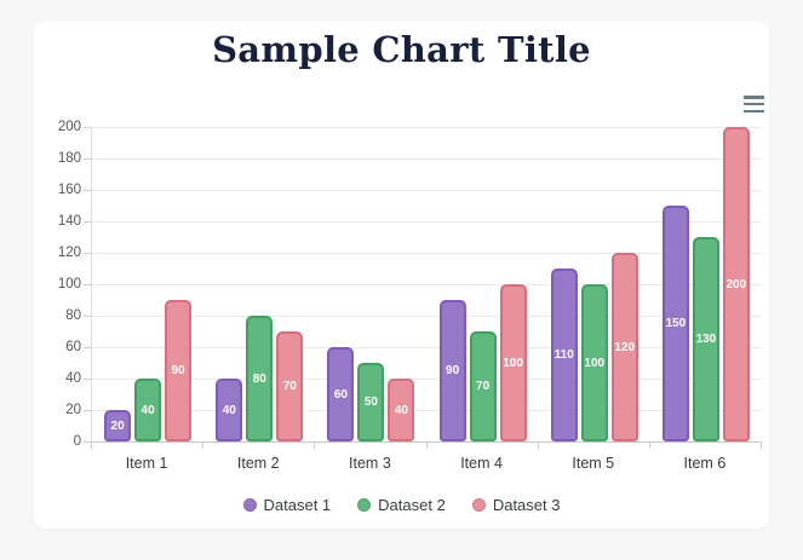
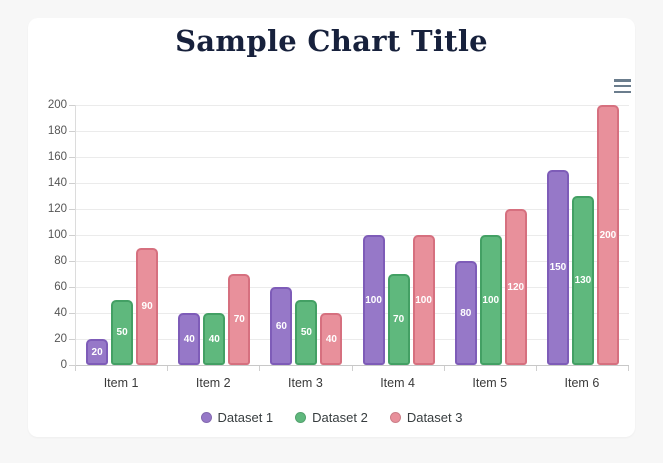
Dataset 2/Item 1: 40 -> 50
Dataset 2/Item 2: 80 -> 40
Dataset 1/Item 4: 90 -> 100
Dataset 1/Item 5: 110 -> 80
